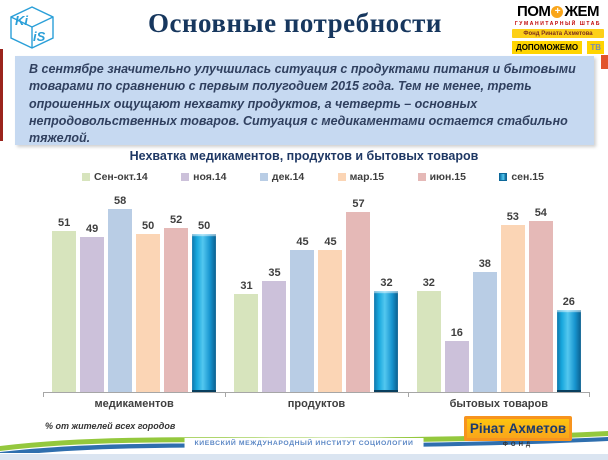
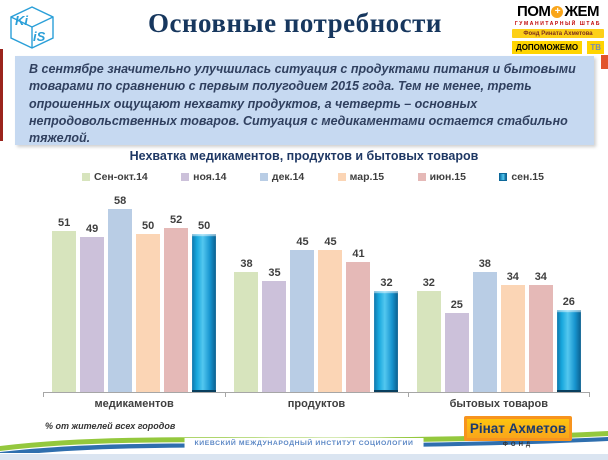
Сен-окт.14/продуктов: 31 -> 38
июн.15/продуктов: 57 -> 41
ноя.14/бытовых товаров: 16 -> 25
мар.15/бытовых товаров: 53 -> 34
июн.15/бытовых товаров: 54 -> 34
